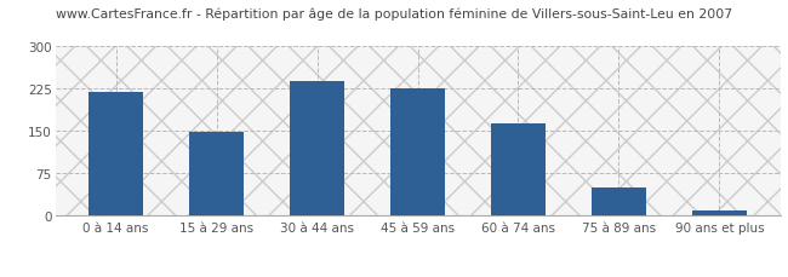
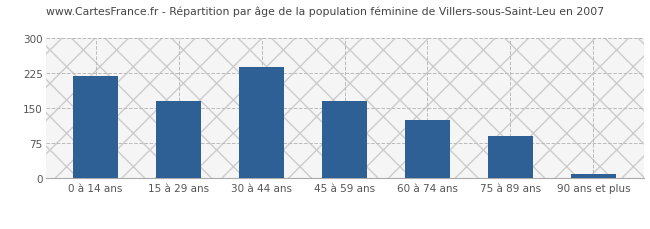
15 à 29 ans: 148 -> 165
45 à 59 ans: 226 -> 165
60 à 74 ans: 163 -> 125
75 à 89 ans: 50 -> 90
